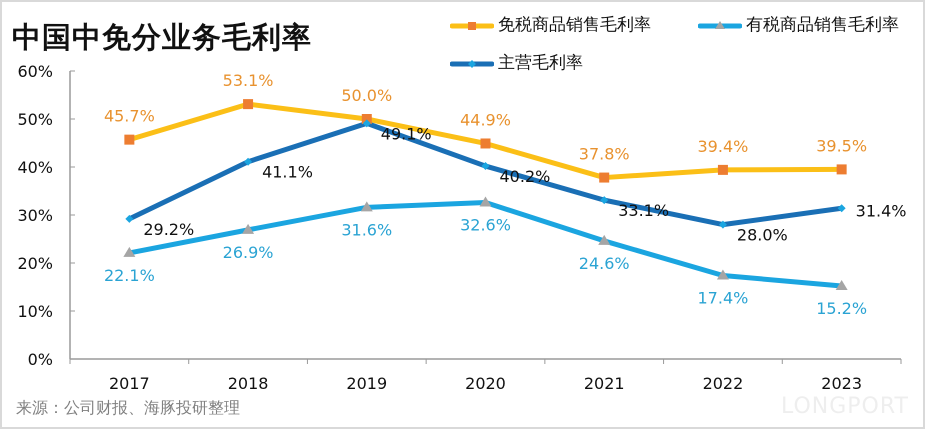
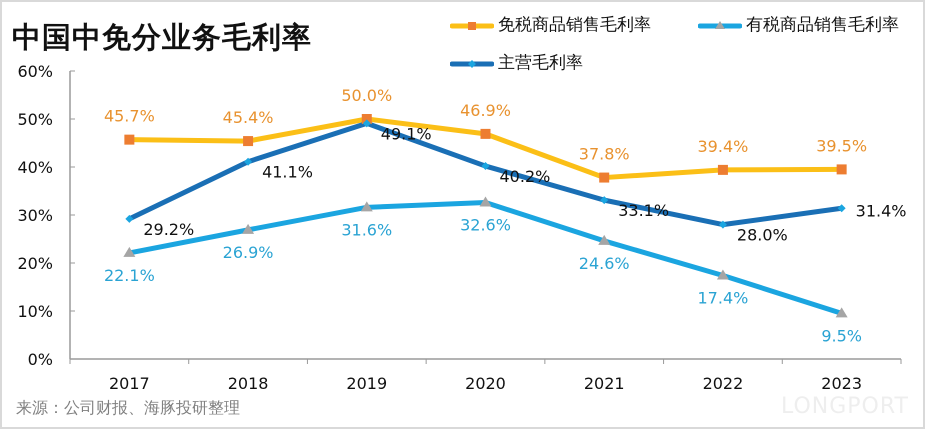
免税商品销售毛利率/2018: 53.1% -> 45.4%
免税商品销售毛利率/2020: 44.9% -> 46.9%
有税商品销售毛利率/2023: 15.2% -> 9.5%
